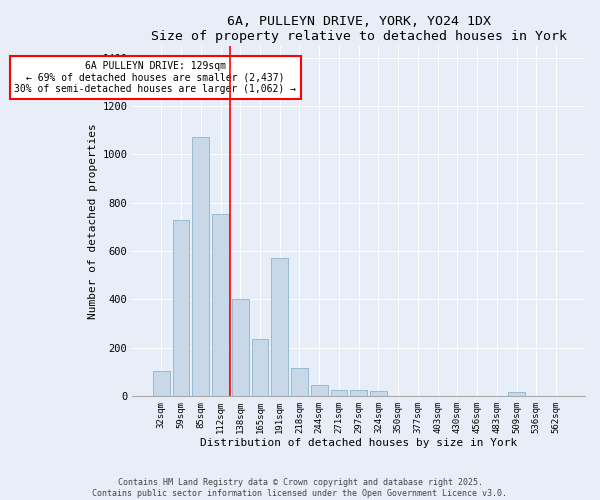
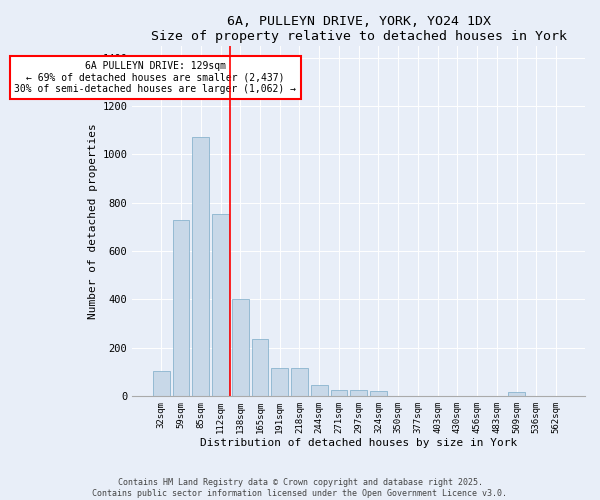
191sqm: 570 -> 115
